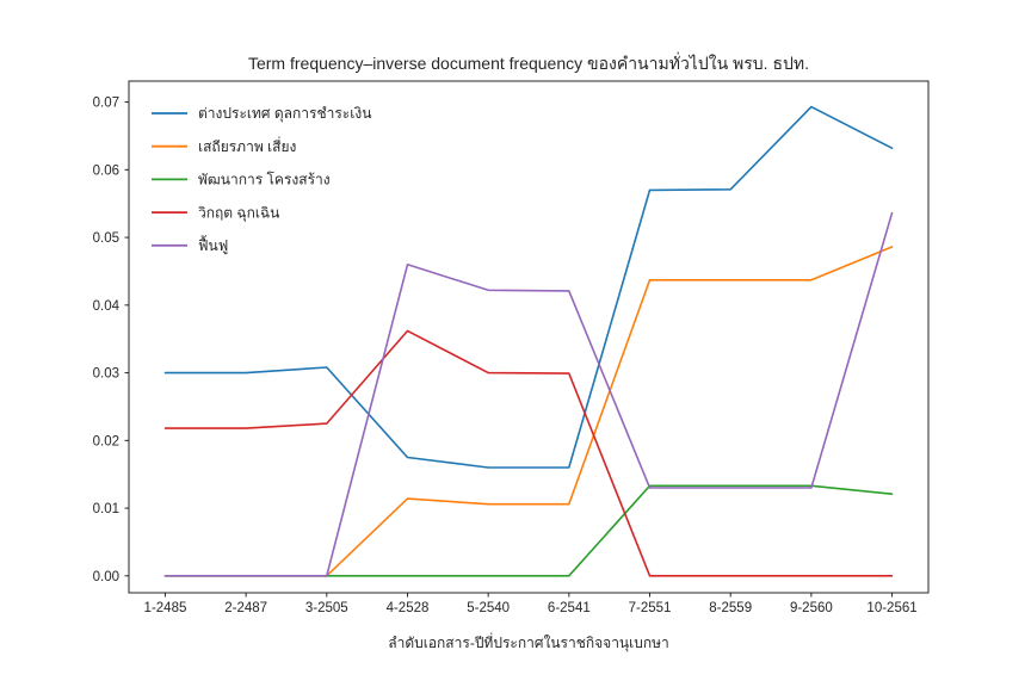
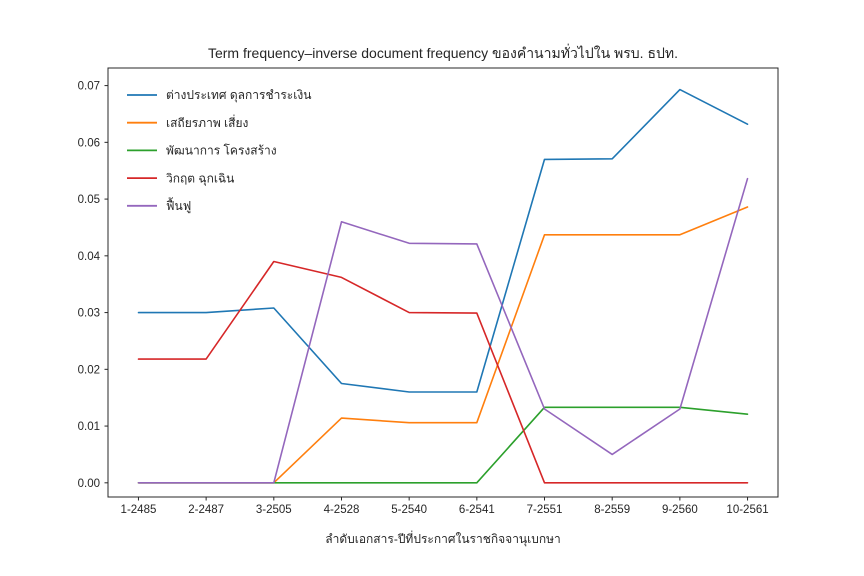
วิกฤต ฉุกเฉิน/3-2505: 0.022 -> 0.039
ฟื้นฟู/8-2559: 0.013 -> 0.005
